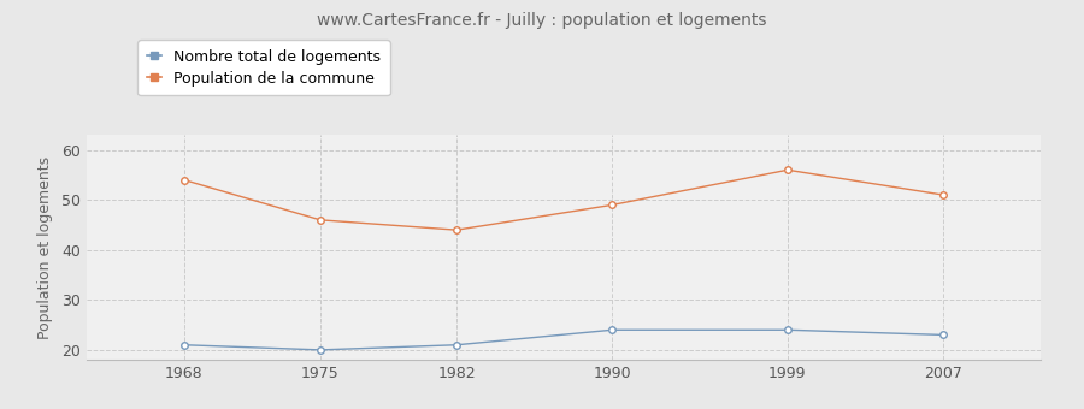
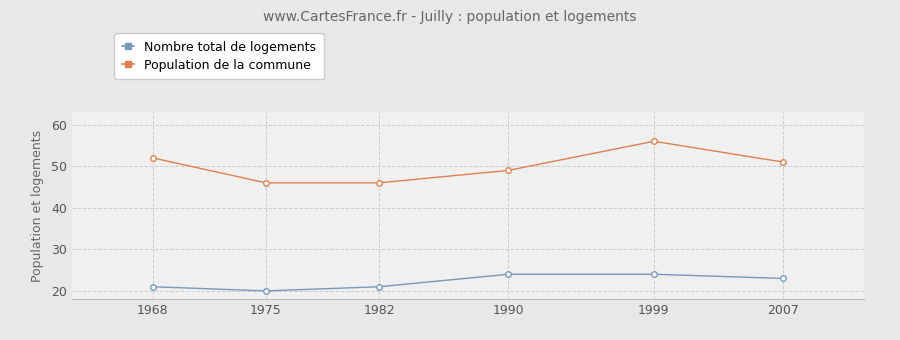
Population de la commune/1968: 54 -> 52
Population de la commune/1982: 44 -> 46
